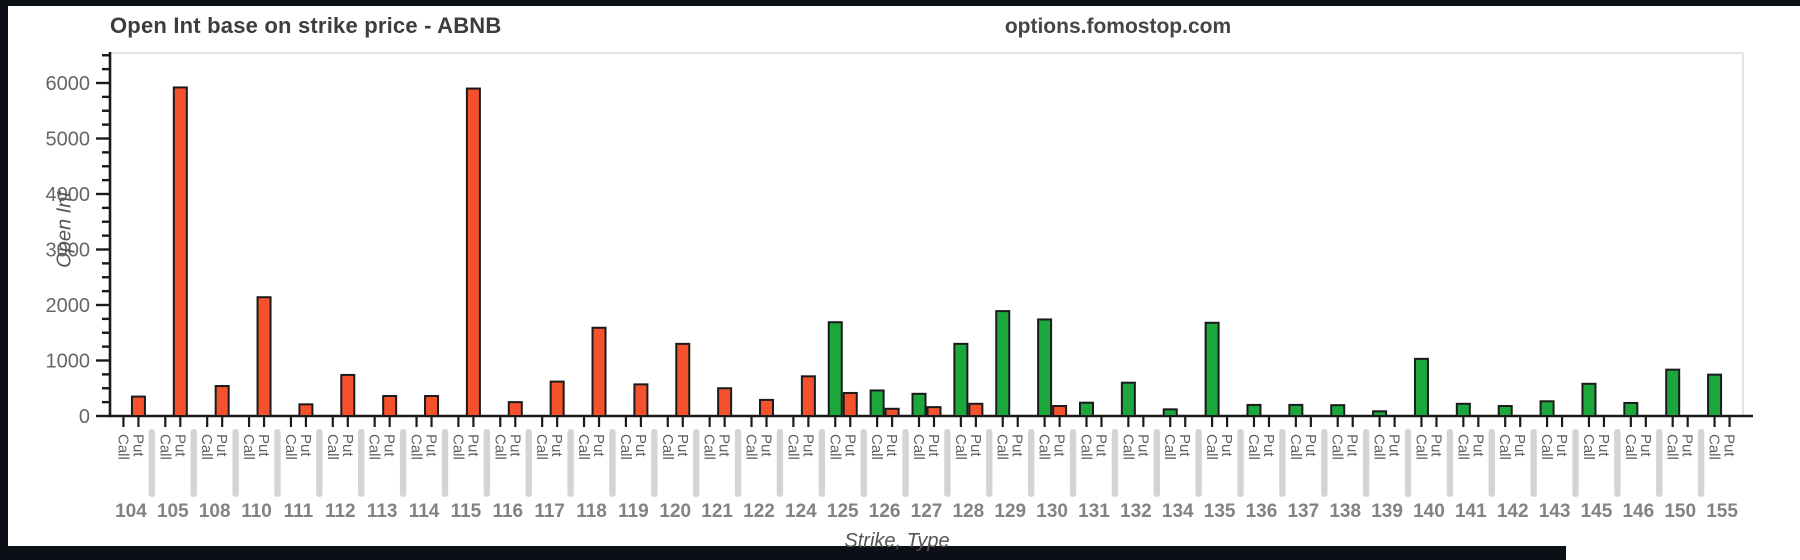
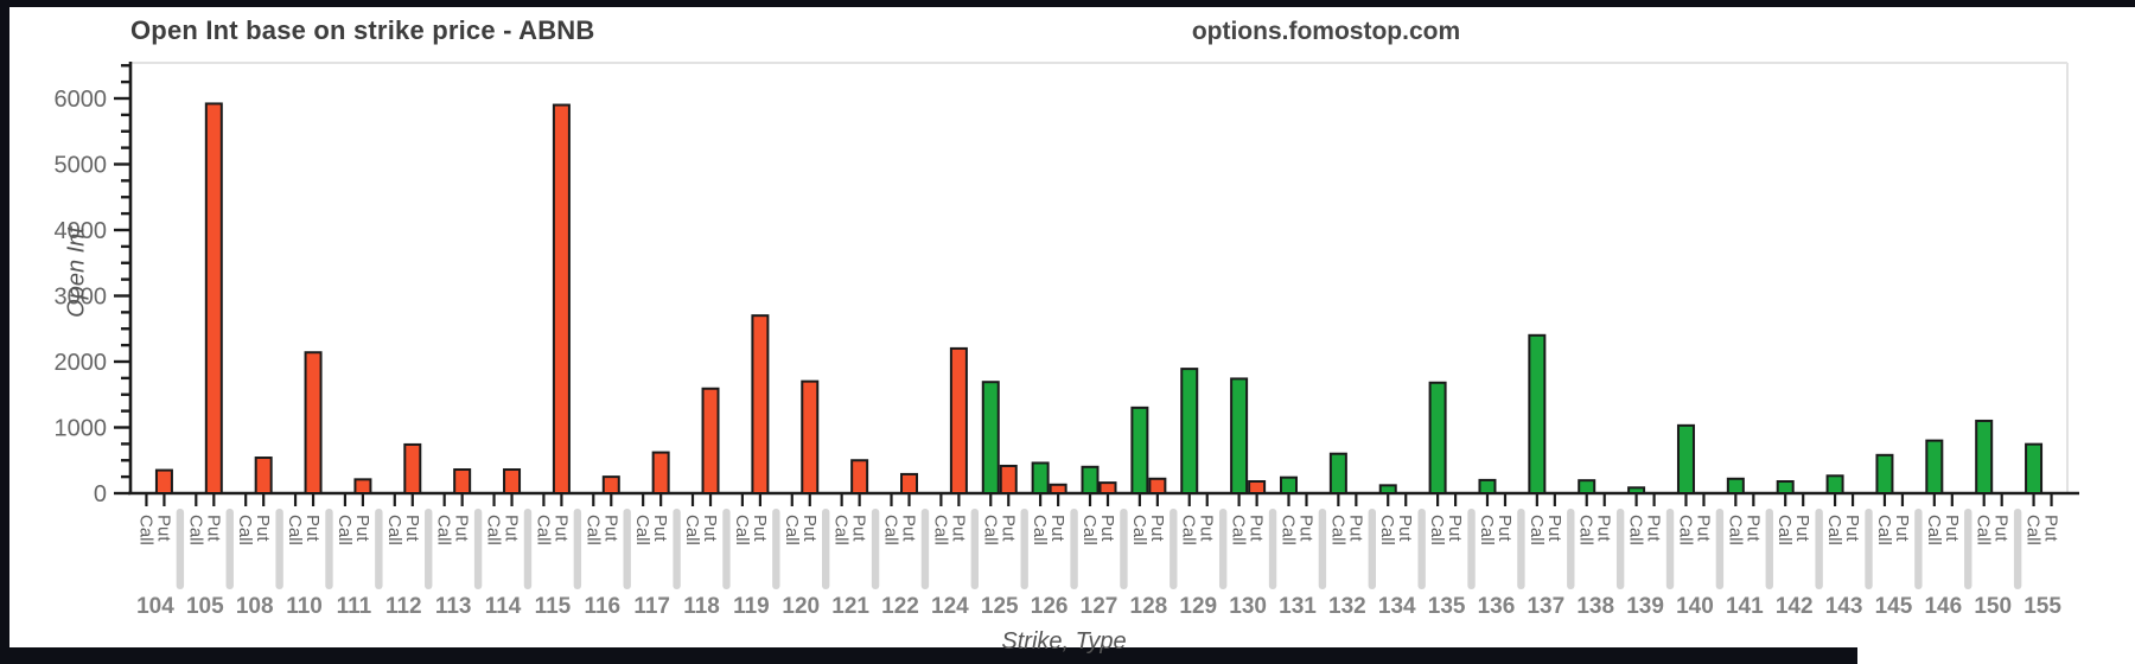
Put/119: 600 -> 2700
Put/120: 1300 -> 1700
Put/124: 700 -> 2200
Call/137: 200 -> 2400
Call/146: 200 -> 800
Call/150: 800 -> 1100
